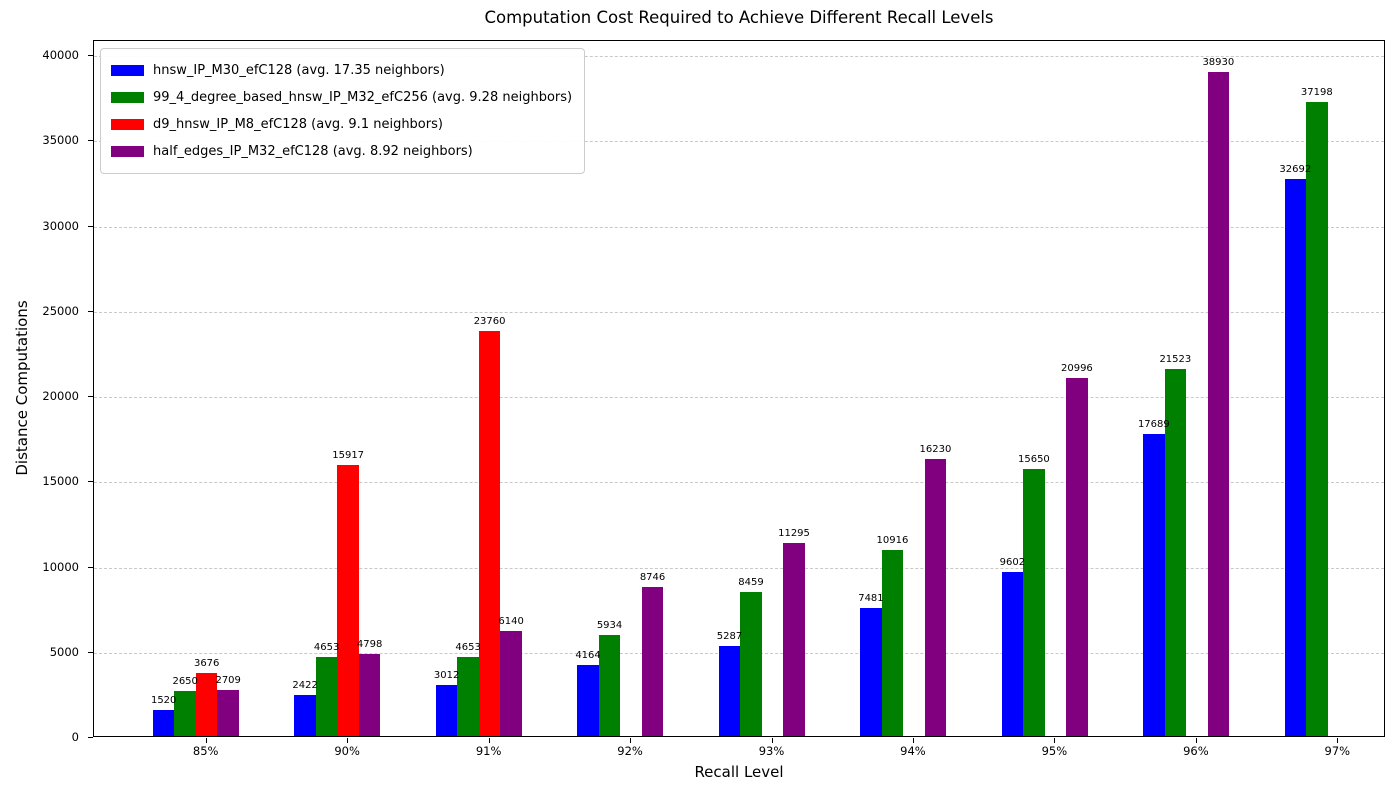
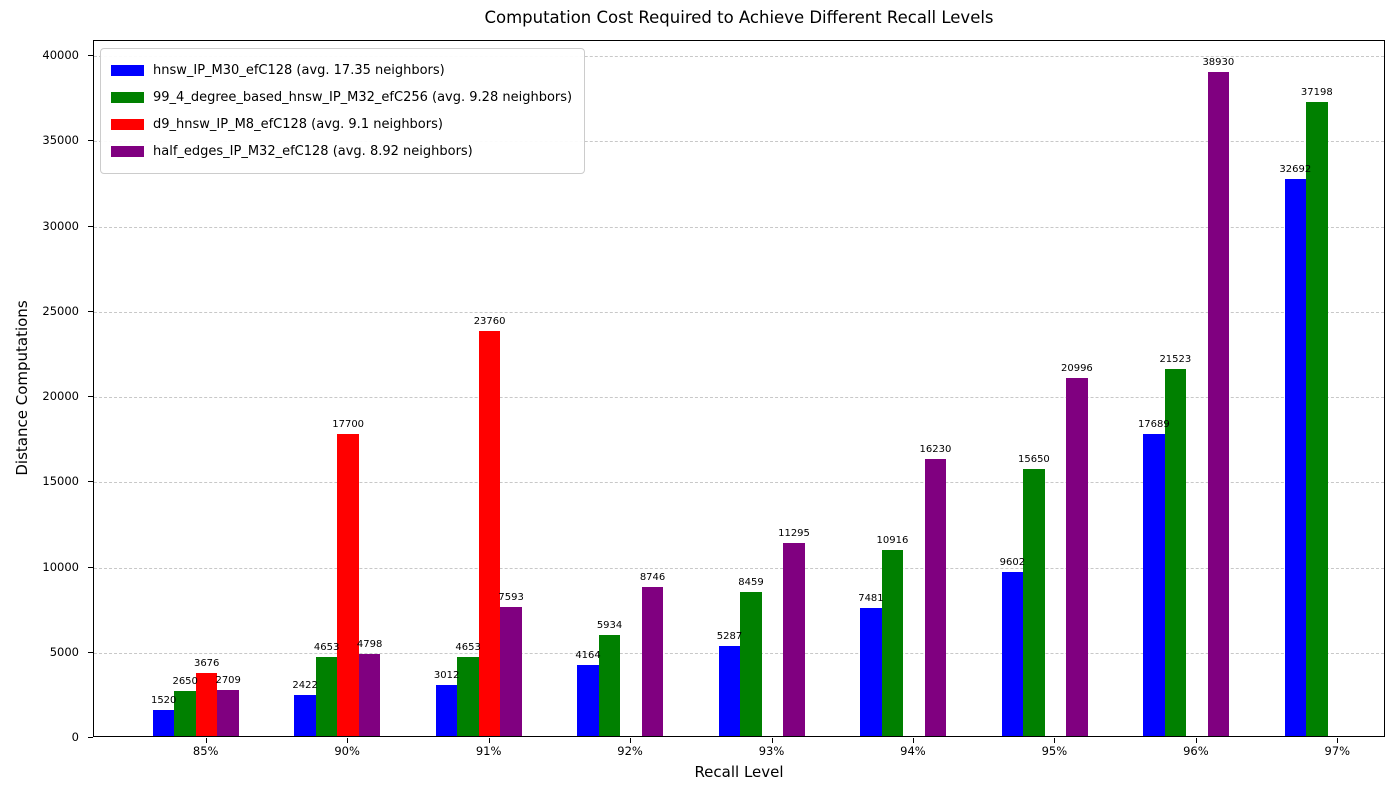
d9_hnsw_IP_M8_efC128 (avg. 9.1 neighbors)/90%: 15917 -> 17700
half_edges_IP_M32_efC128 (avg. 8.92 neighbors)/91%: 6140 -> 7593
